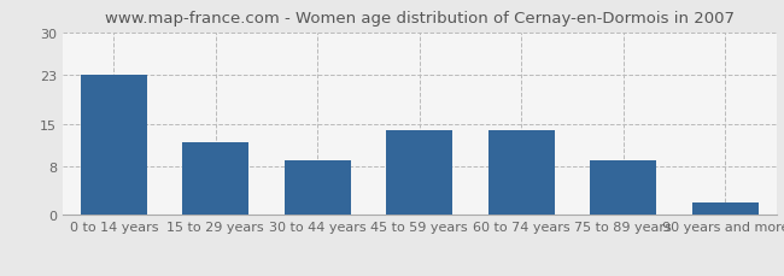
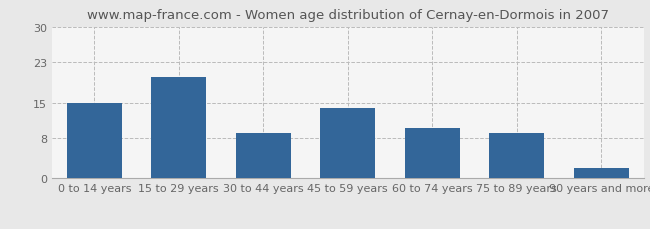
0 to 14 years: 23 -> 15
15 to 29 years: 12 -> 20
60 to 74 years: 14 -> 10
